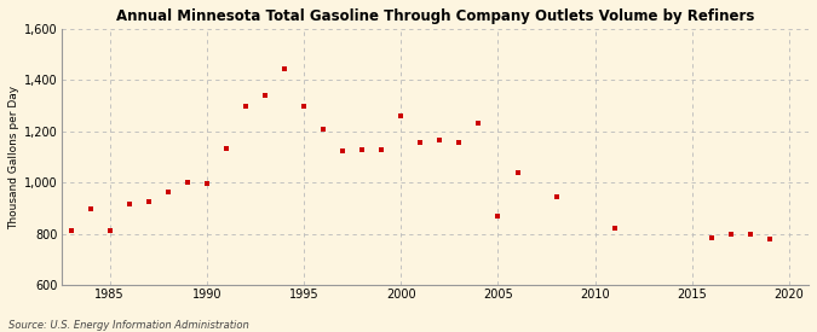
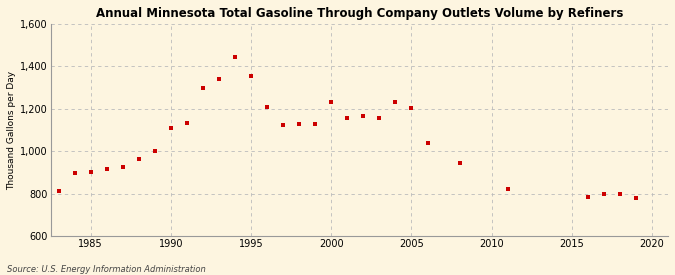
1985: 810 -> 900
1990: 995 -> 1,110
1995: 1,300 -> 1,355
2000: 1,260 -> 1,230
2005: 870 -> 1,205
